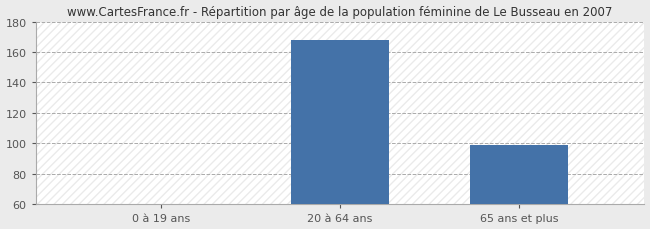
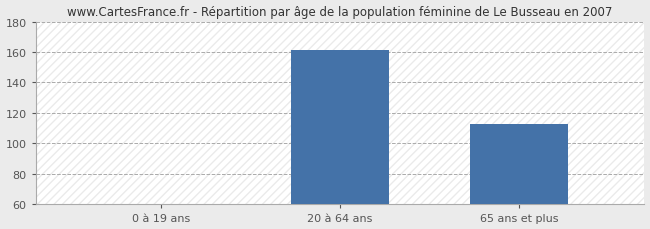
20 à 64 ans: 168 -> 161
65 ans et plus: 99 -> 113
